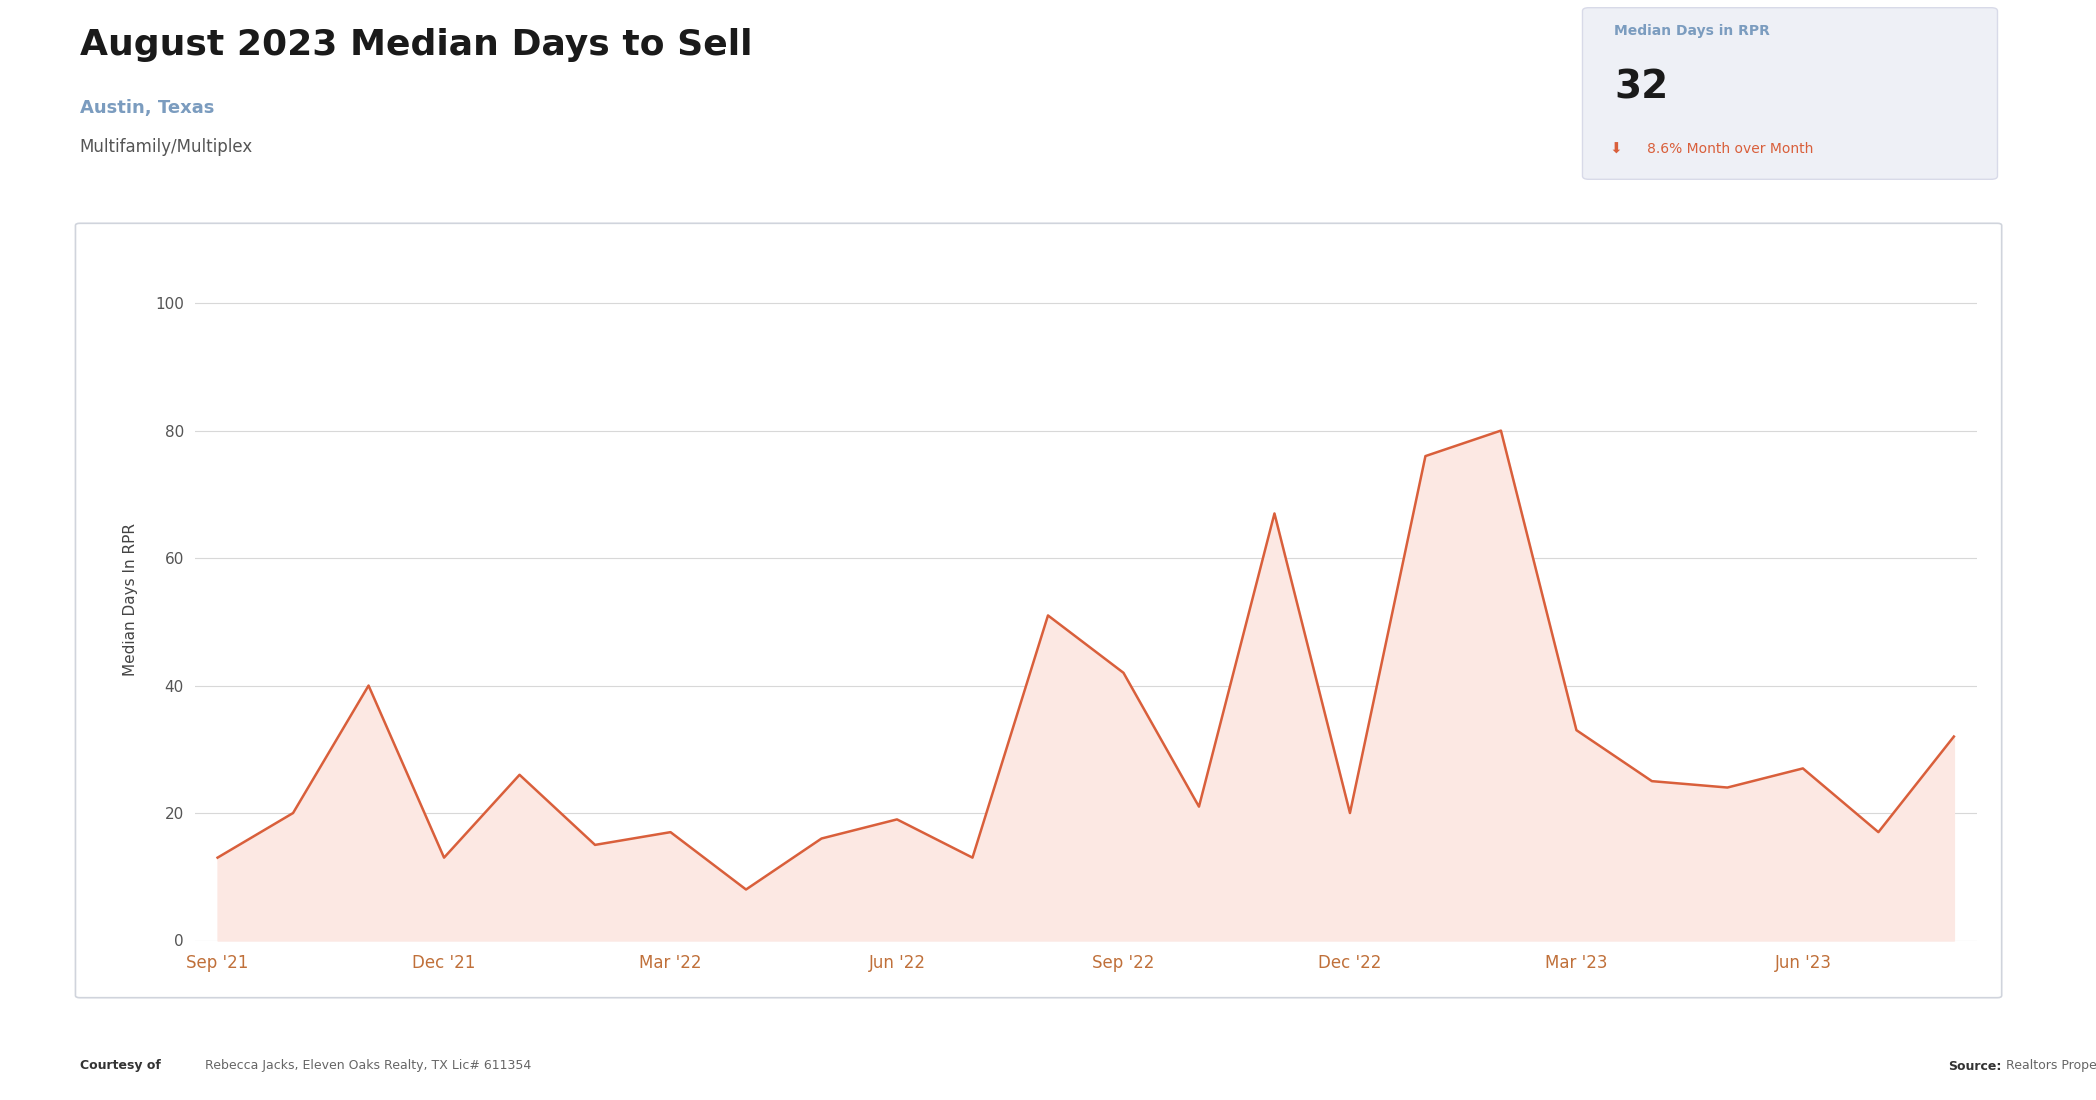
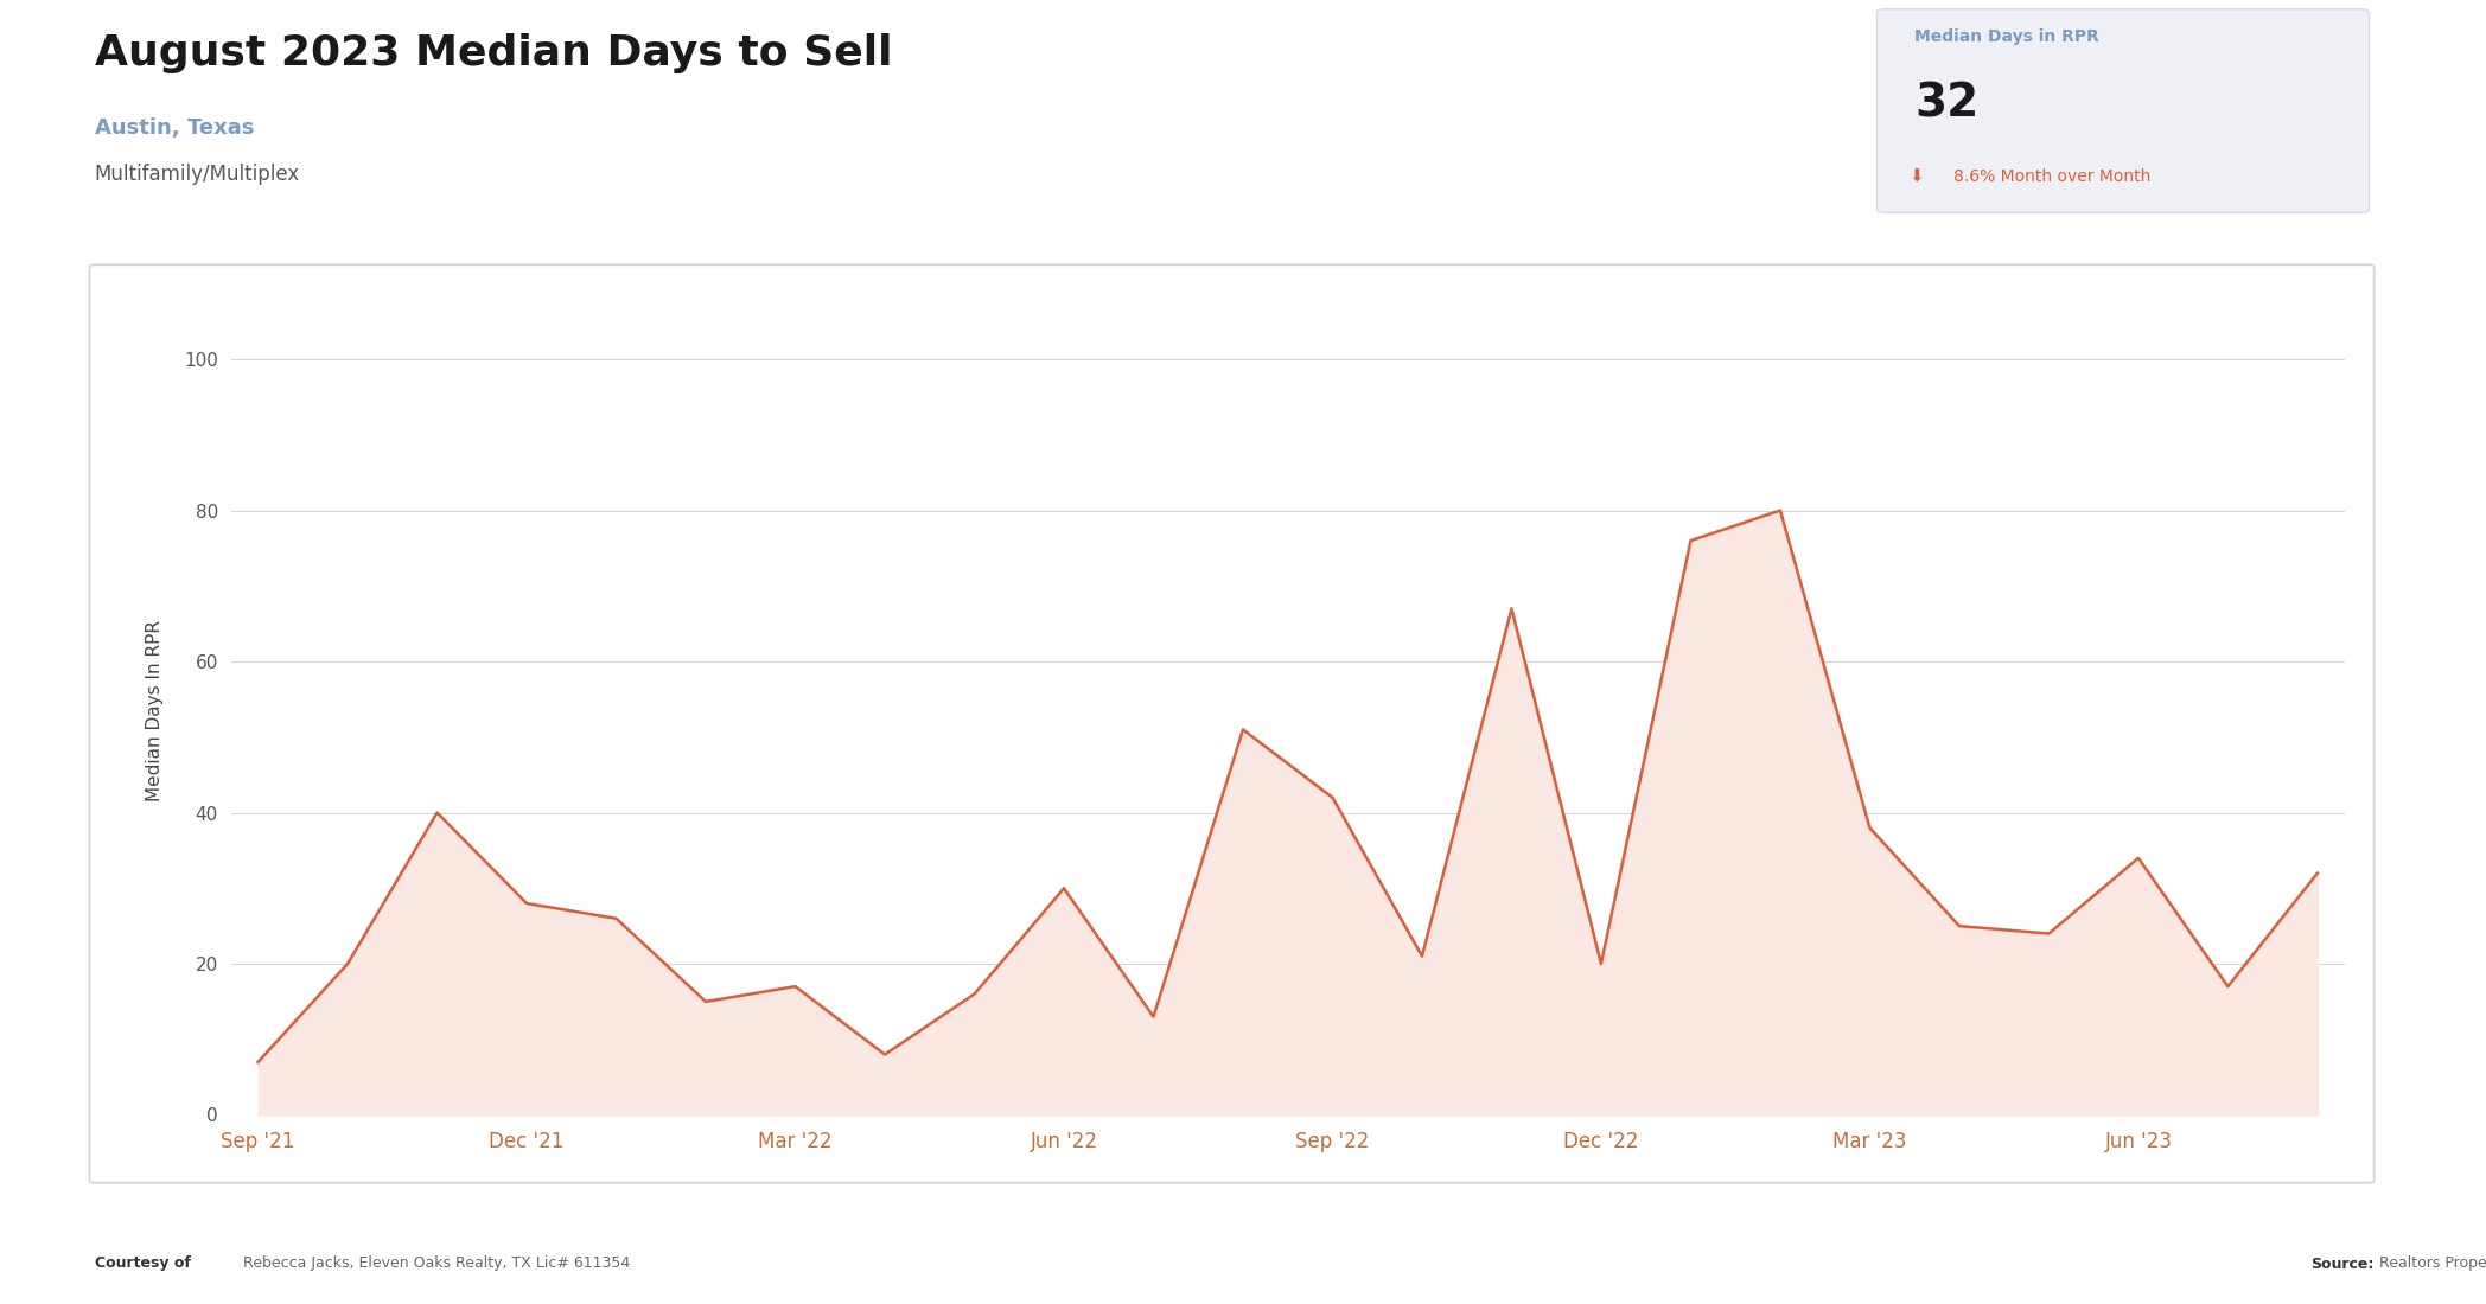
Sep '21: 13 -> 7
Dec '21: 13 -> 28
Jun '22: 19 -> 30
Mar '23: 33 -> 38
Jun '23: 27 -> 34
